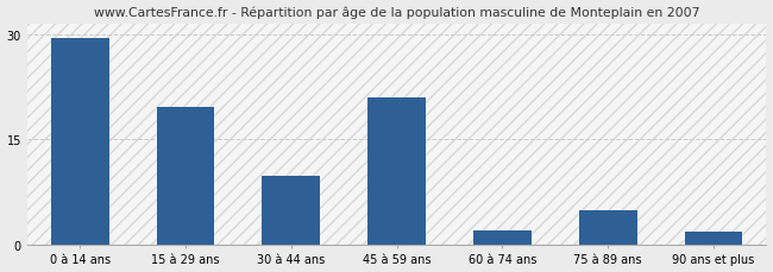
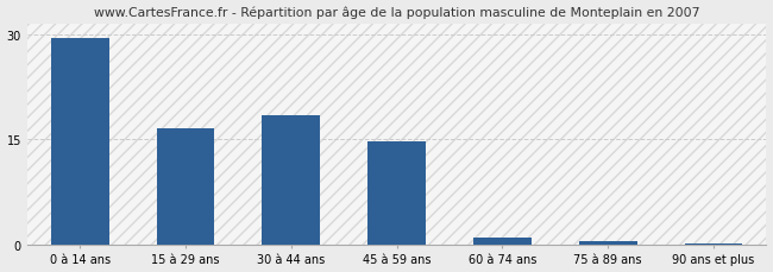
15 à 29 ans: 19.6 -> 16.5
30 à 44 ans: 9.8 -> 18.5
45 à 59 ans: 21.0 -> 14.7
60 à 74 ans: 2.0 -> 1.0
75 à 89 ans: 4.8 -> 0.5
90 ans et plus: 1.8 -> 0.1
